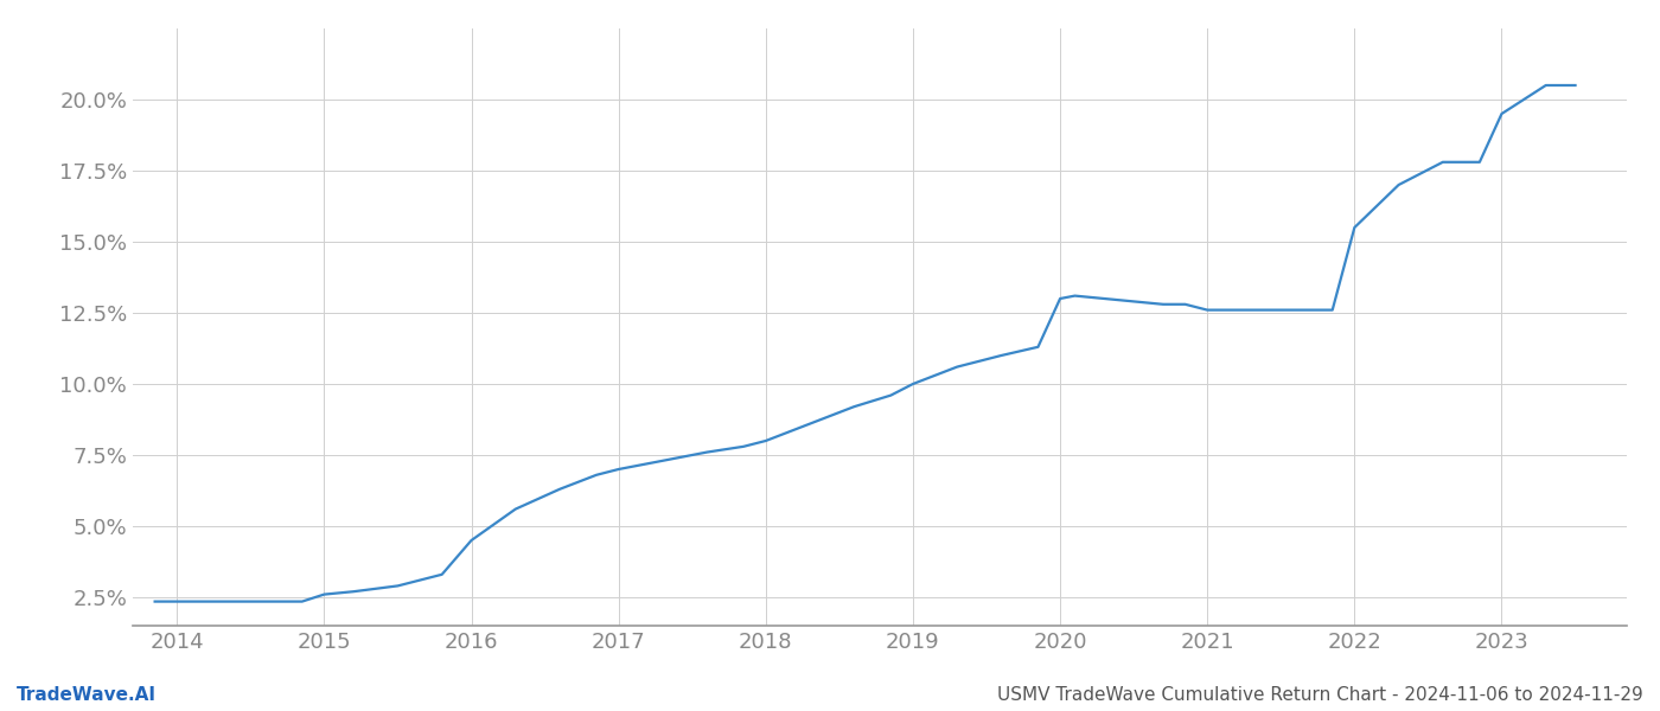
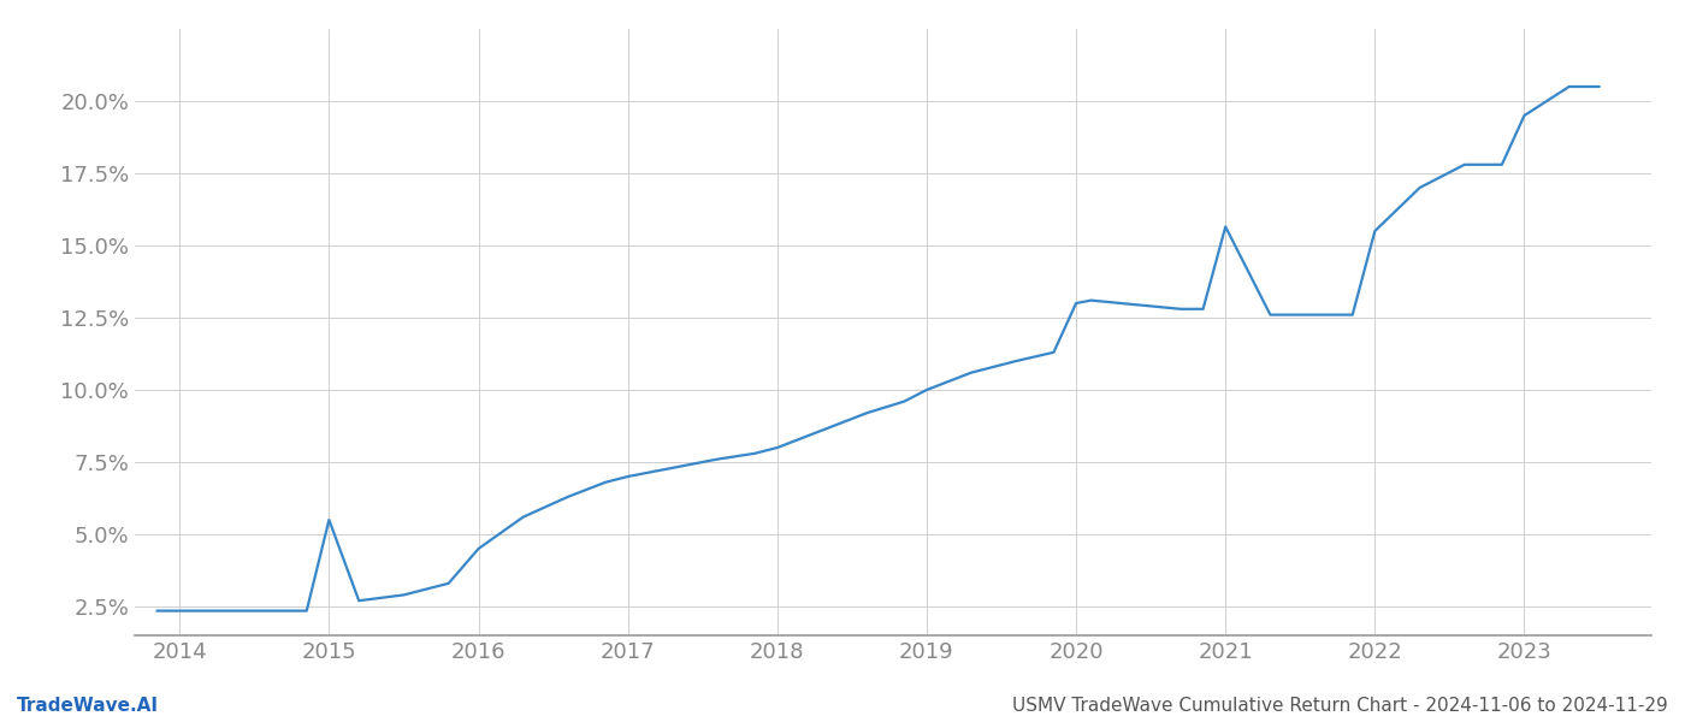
2015: 2.60% -> 5.50%
2021: 12.60% -> 15.65%
